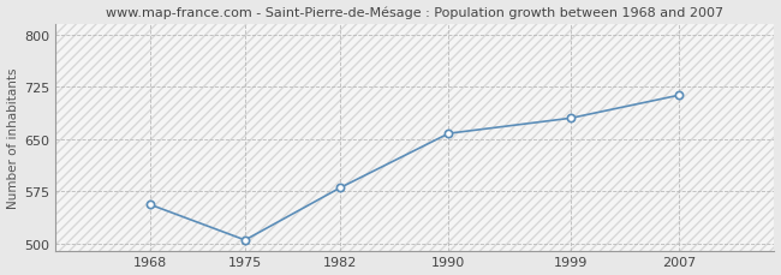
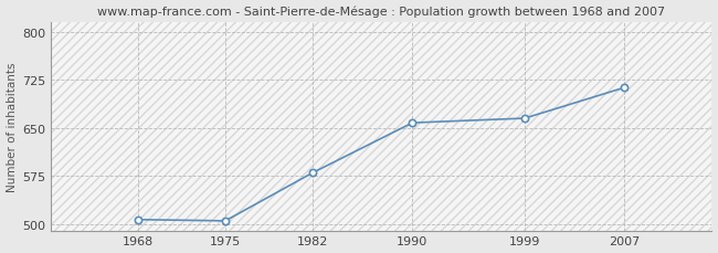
1968: 556 -> 507
1999: 680 -> 665
